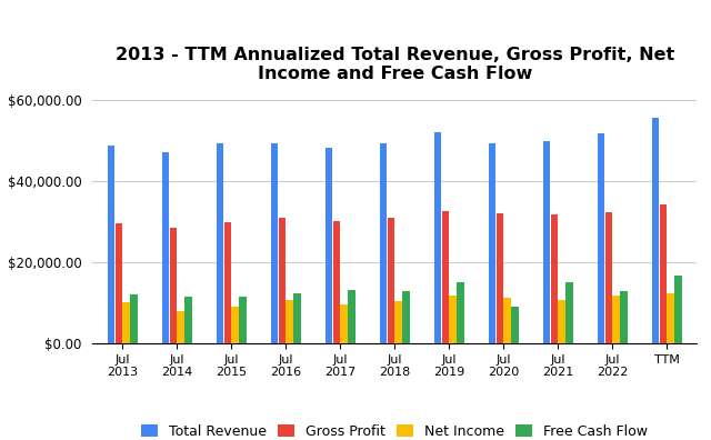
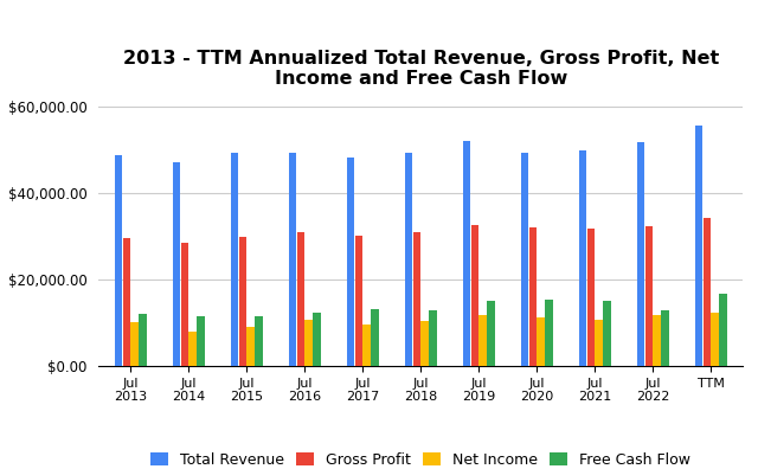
Free Cash Flow/Jul 2020: $9,000 -> $15,400
